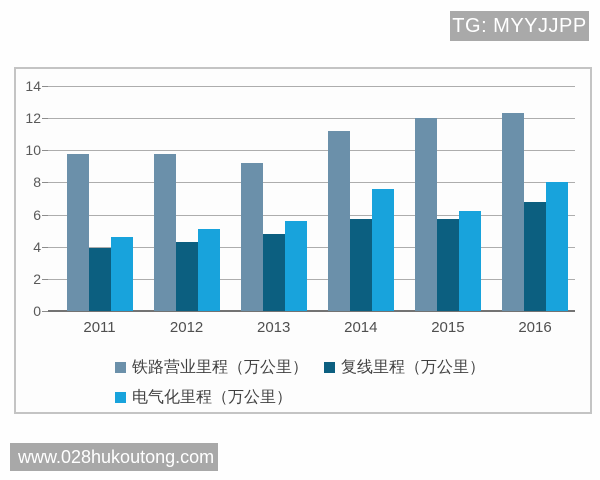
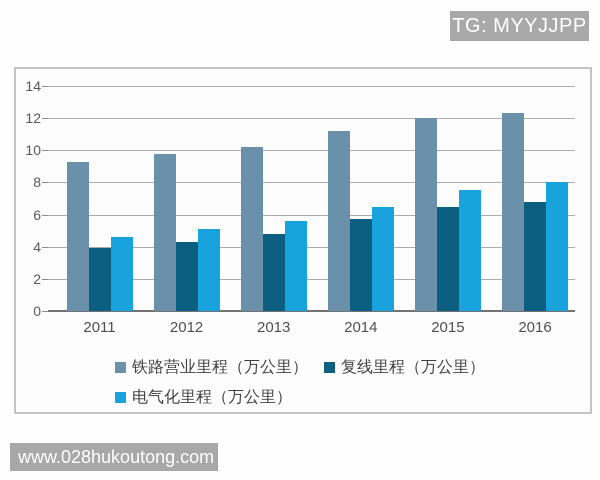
铁路营业里程（万公里）/2011: 9.8 -> 9.3
铁路营业里程（万公里）/2013: 9.2 -> 10.2
电气化里程（万公里）/2014: 7.6 -> 6.5
复线里程（万公里）/2015: 5.7 -> 6.5
电气化里程（万公里）/2015: 6.2 -> 7.5
